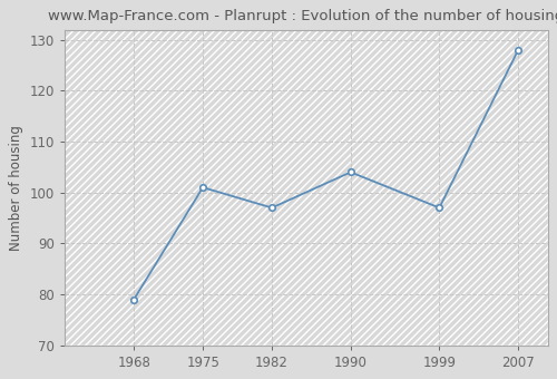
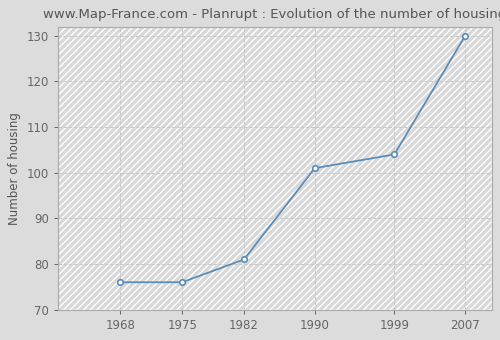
1968: 79 -> 76
1975: 101 -> 76
1982: 97 -> 81
1990: 104 -> 101
1999: 97 -> 104
2007: 128 -> 130
